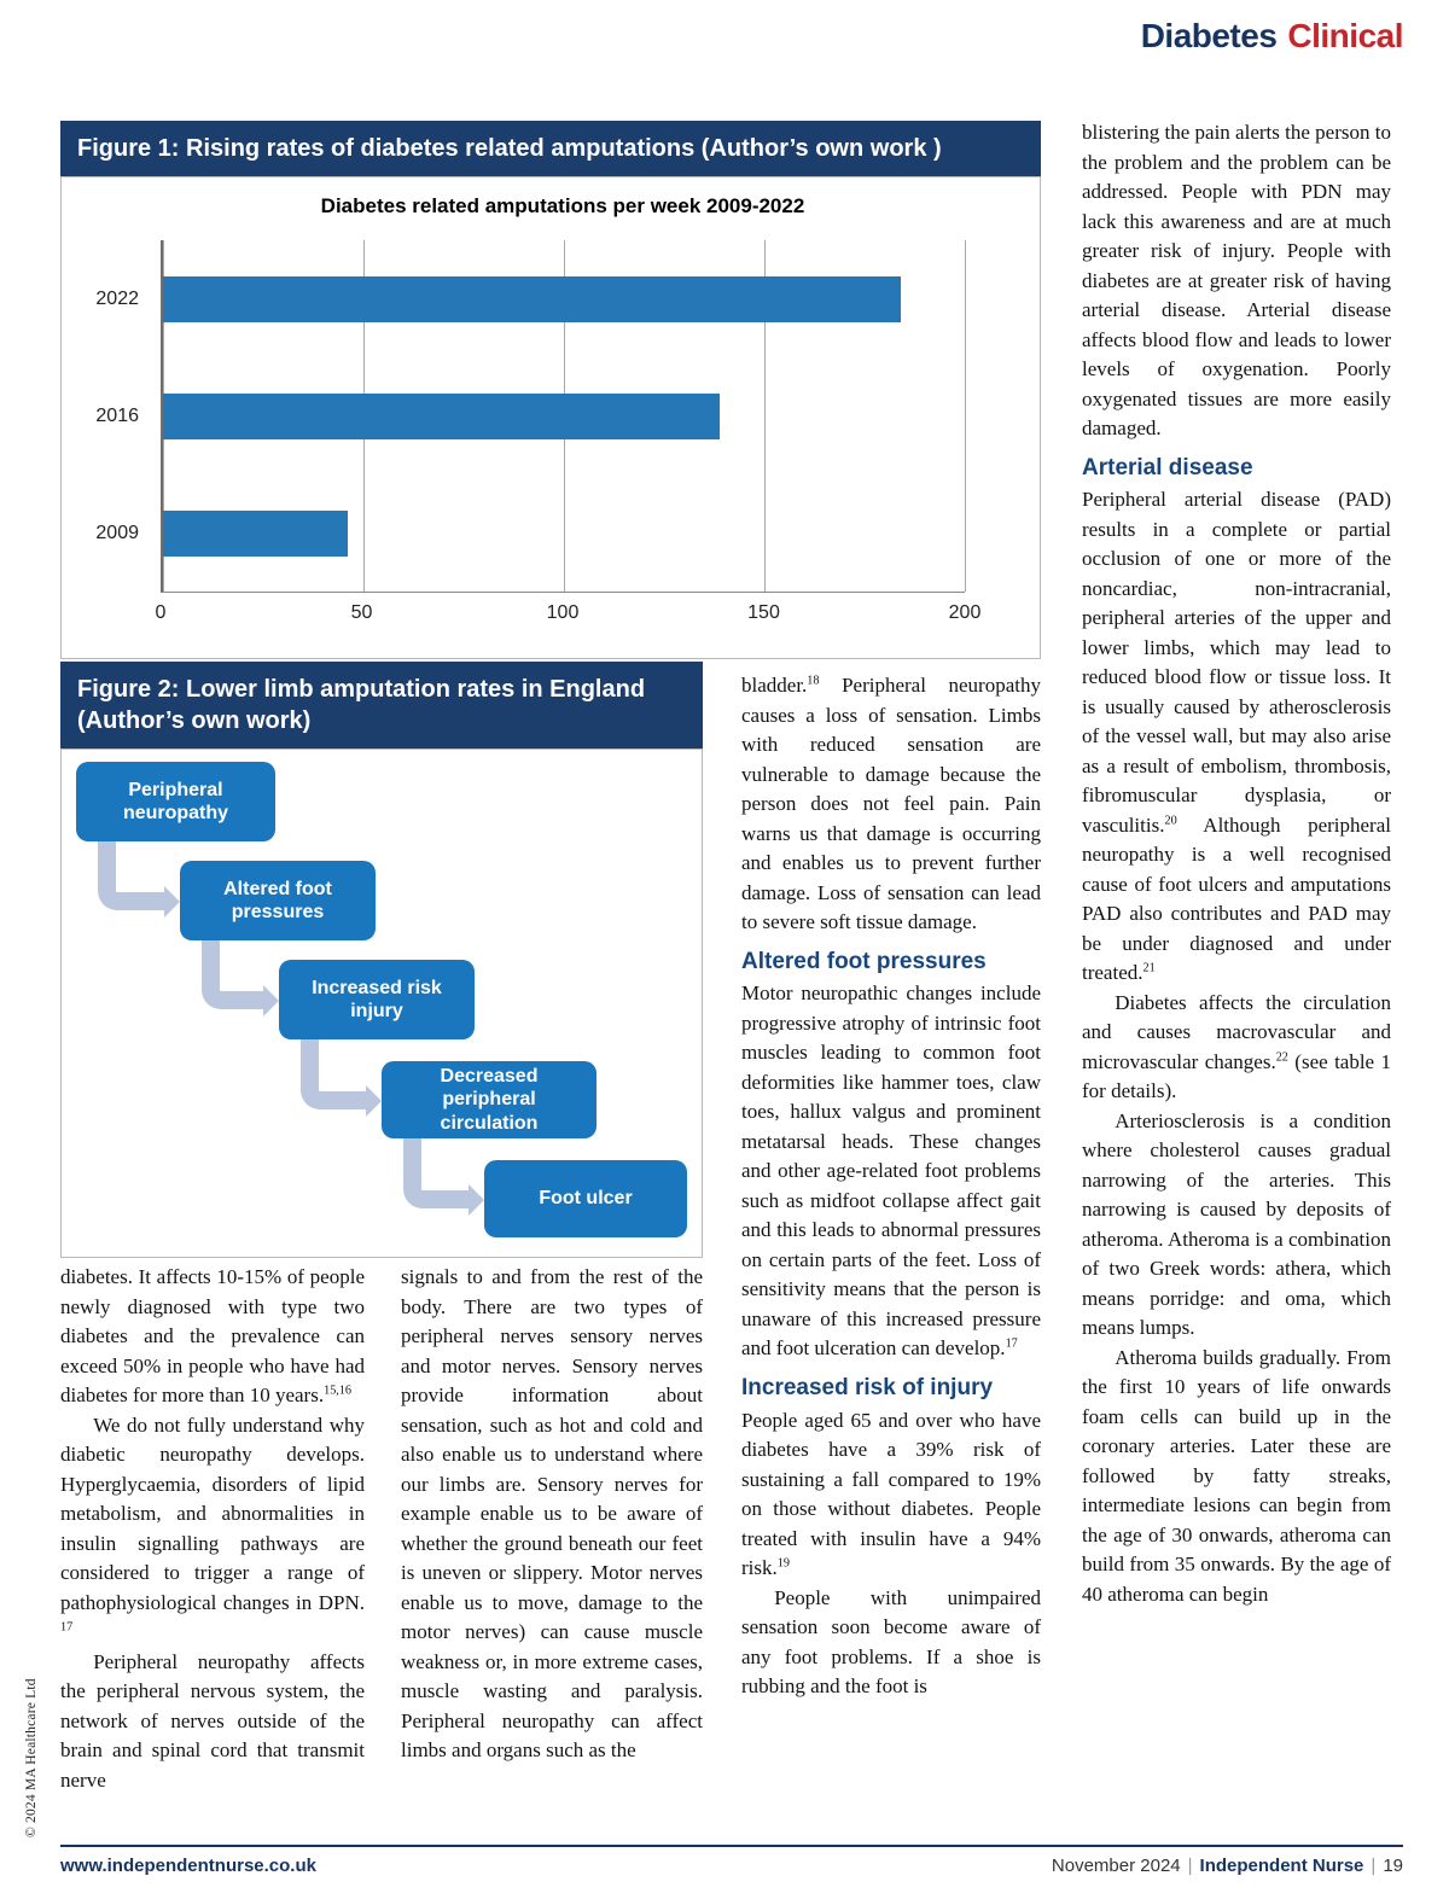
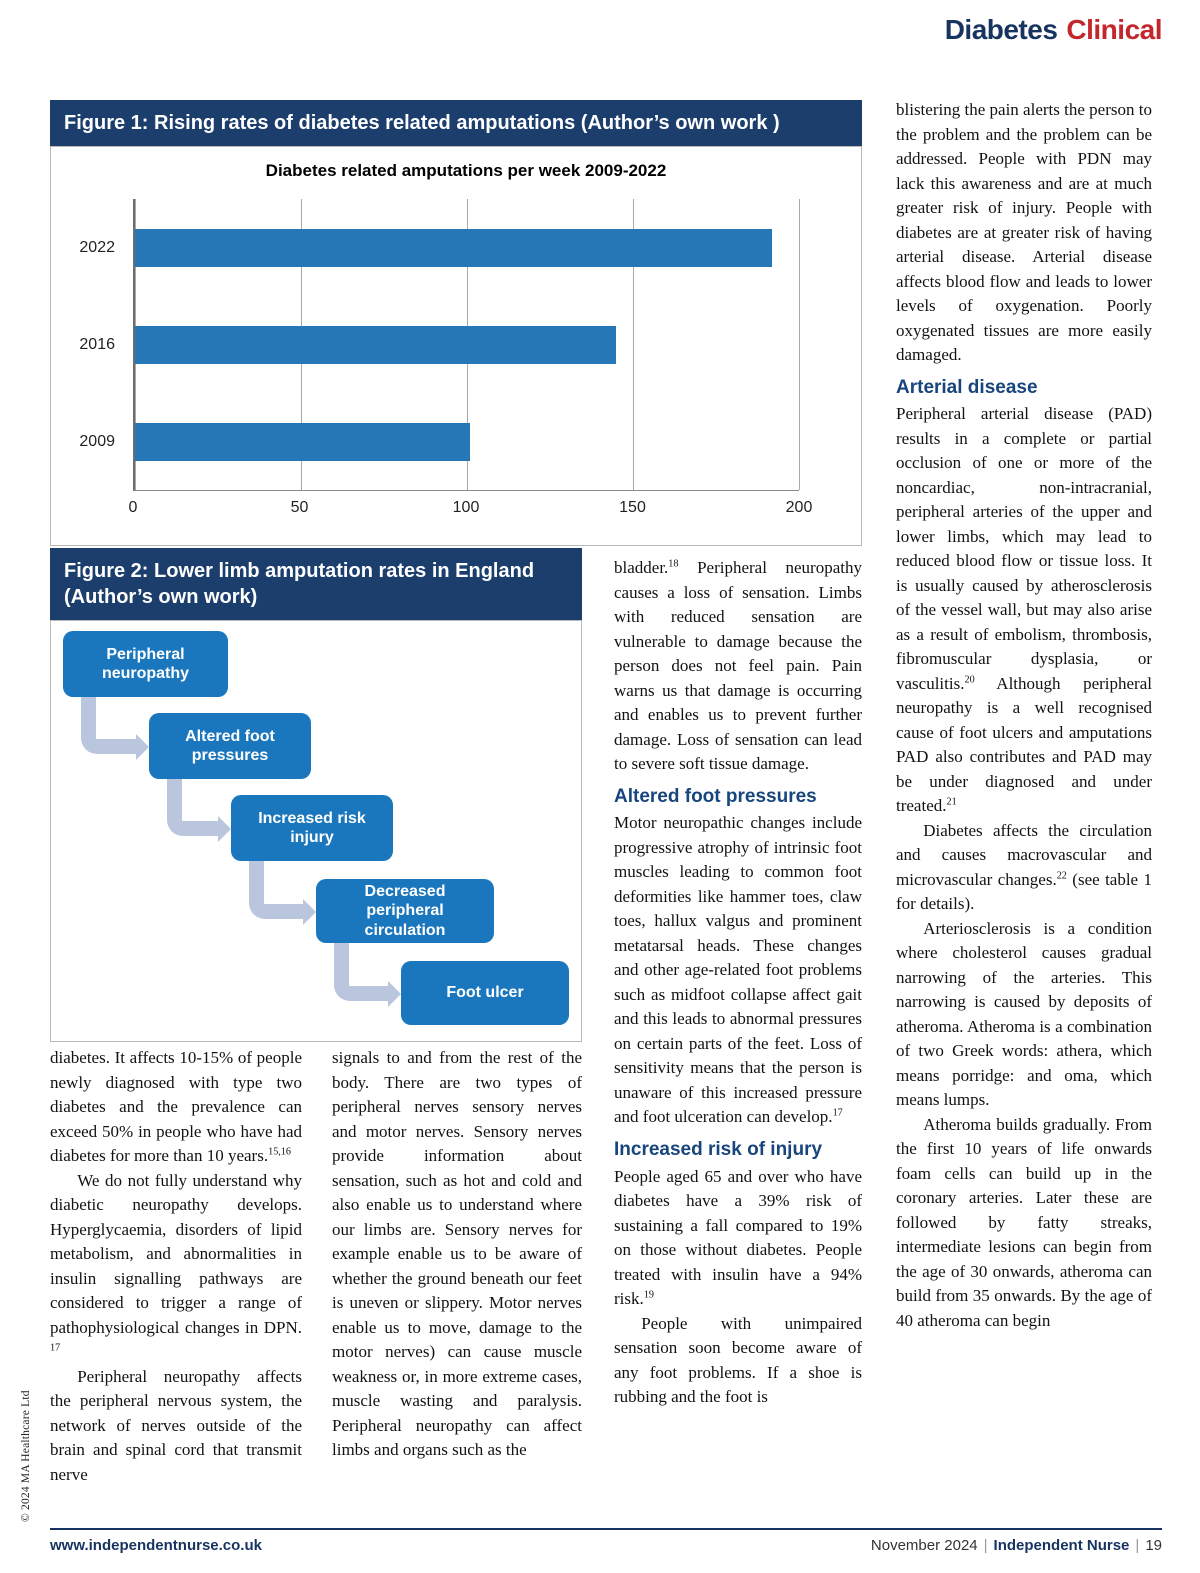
2022: 184 -> 192
2016: 139 -> 145
2009: 46 -> 101
